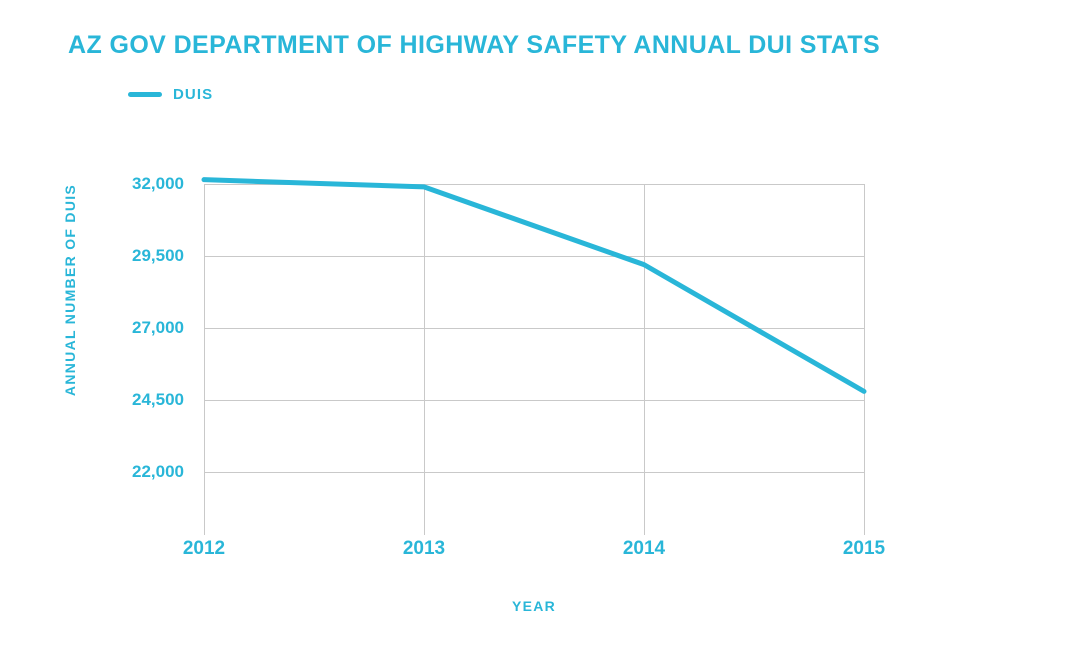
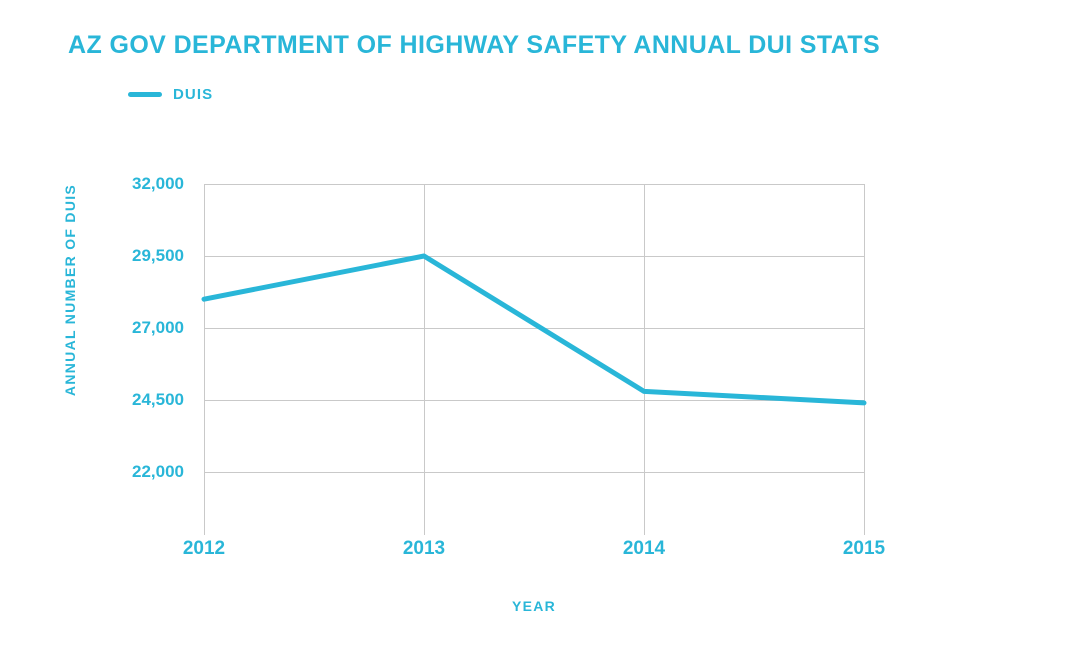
2012: 32200 -> 28000
2013: 31900 -> 29500
2014: 29200 -> 24800
2015: 24800 -> 24400
